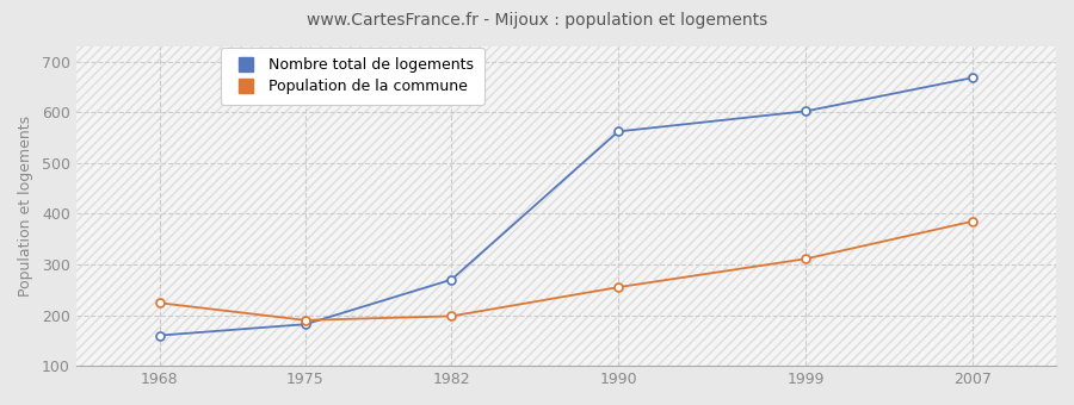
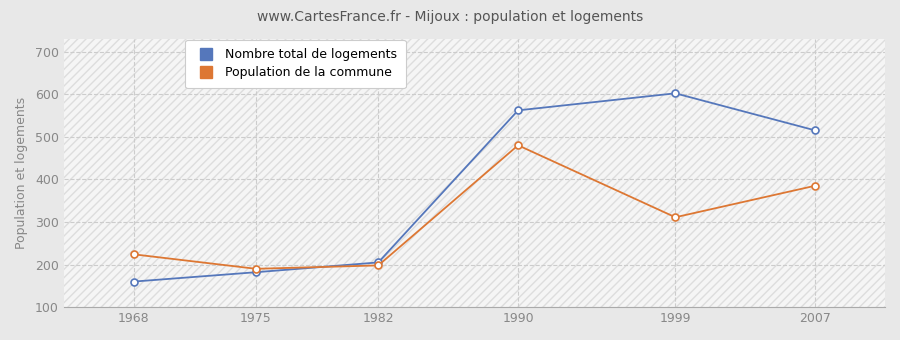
Nombre total de logements/1982: 270 -> 205
Population de la commune/1990: 255 -> 480
Nombre total de logements/2007: 668 -> 515
